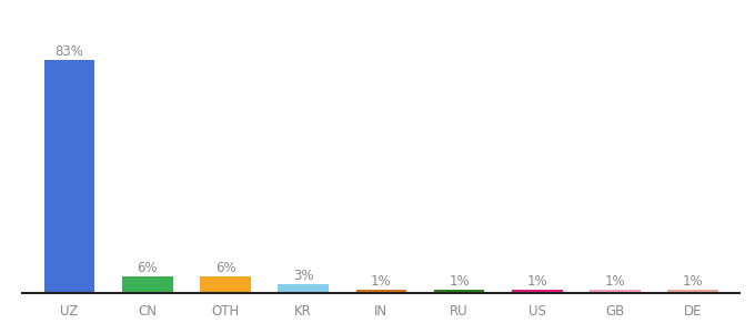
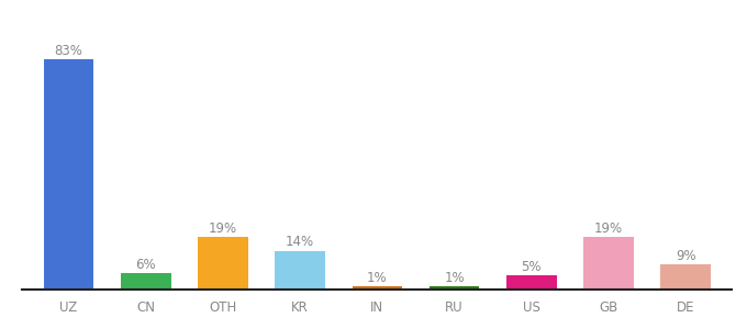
OTH: 6% -> 19%
KR: 3% -> 14%
US: 1% -> 5%
GB: 1% -> 19%
DE: 1% -> 9%
